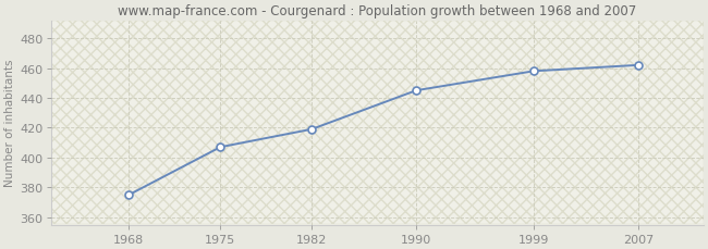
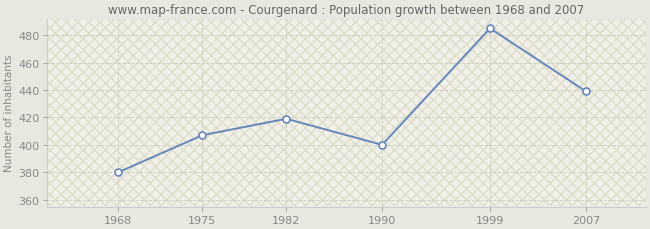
1968: 375 -> 380
1990: 445 -> 400
1999: 458 -> 485
2007: 462 -> 439
